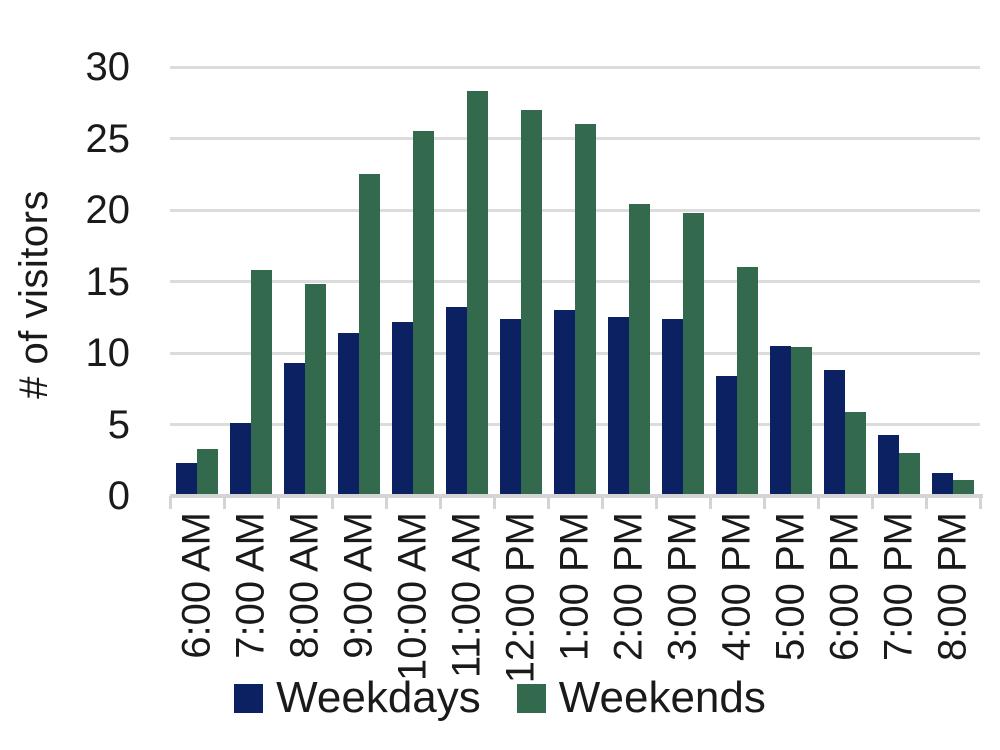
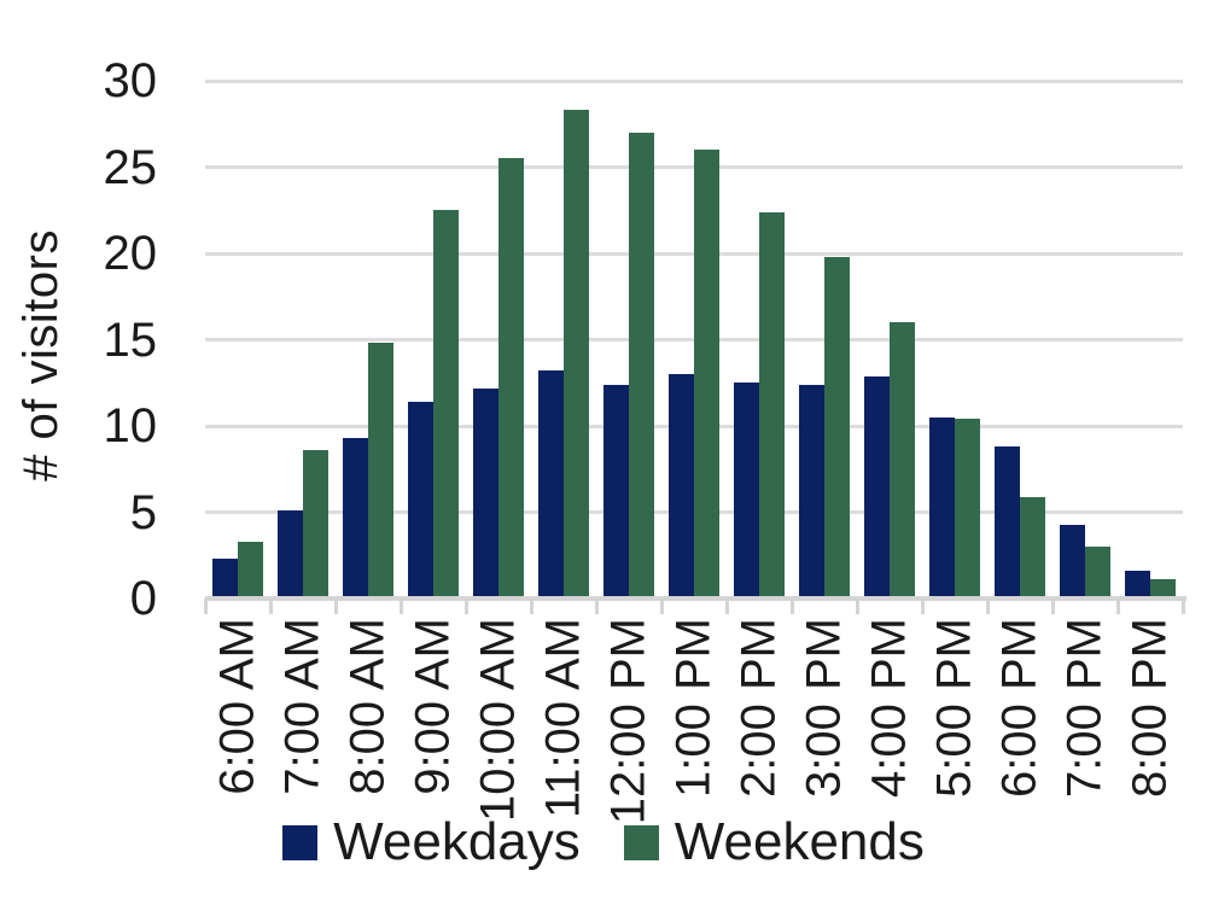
Weekends/7:00 AM: 15.8 -> 8.6
Weekends/2:00 PM: 20.4 -> 22.4
Weekdays/4:00 PM: 8.4 -> 12.9
